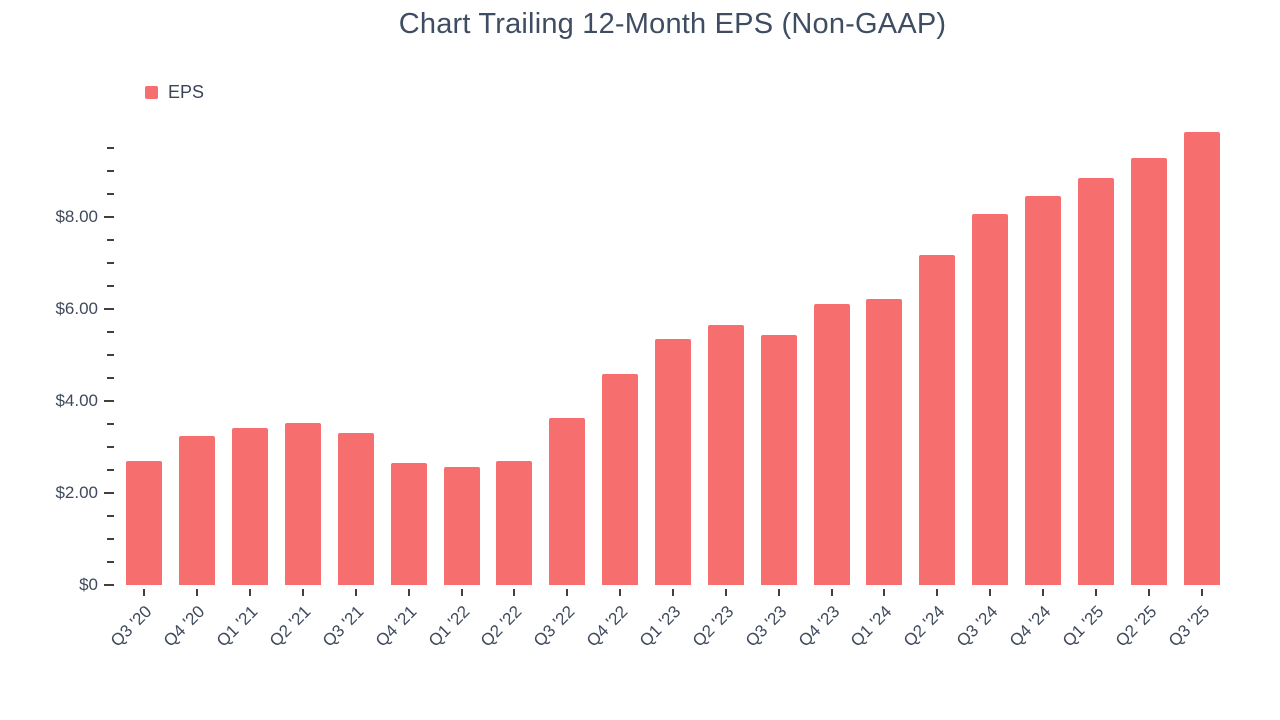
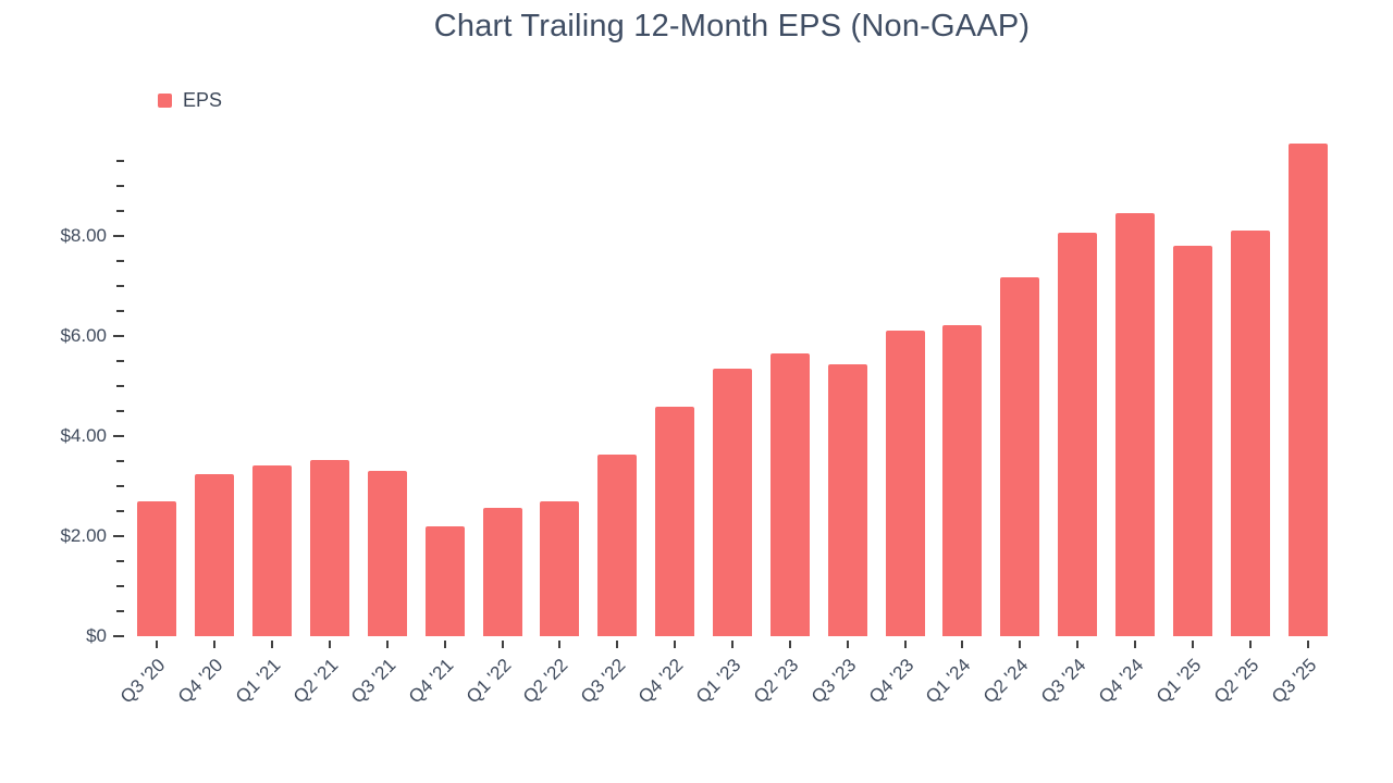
Q4 '21: $2.6 -> $2.2
Q1 '25: $8.8 -> $7.8
Q2 '25: $9.3 -> $8.1
